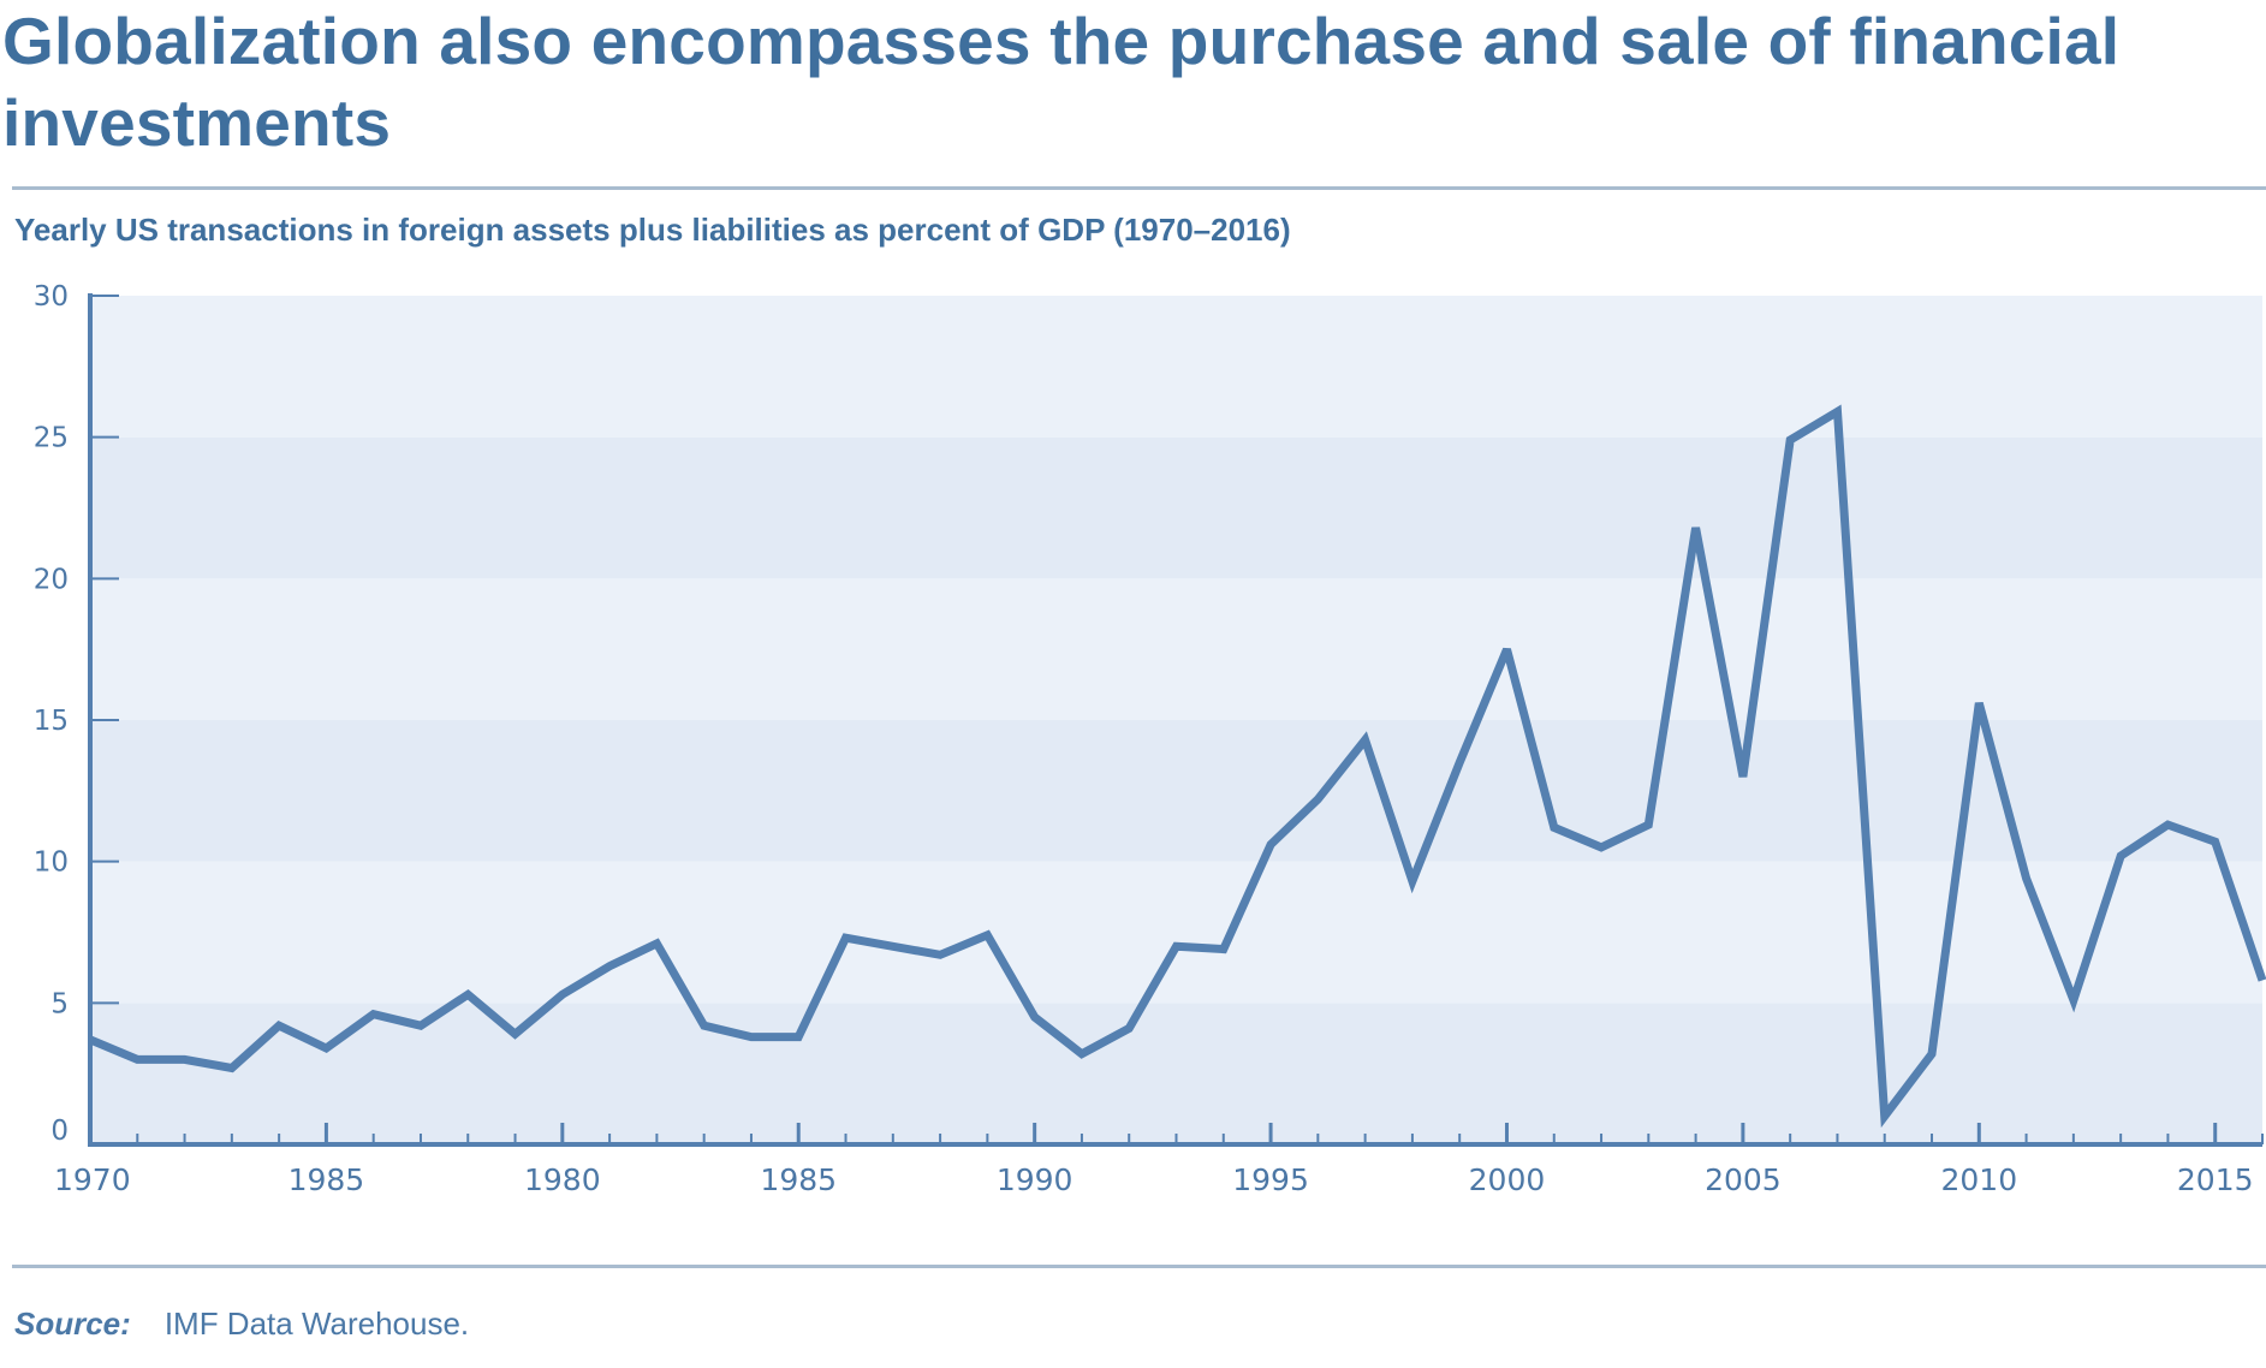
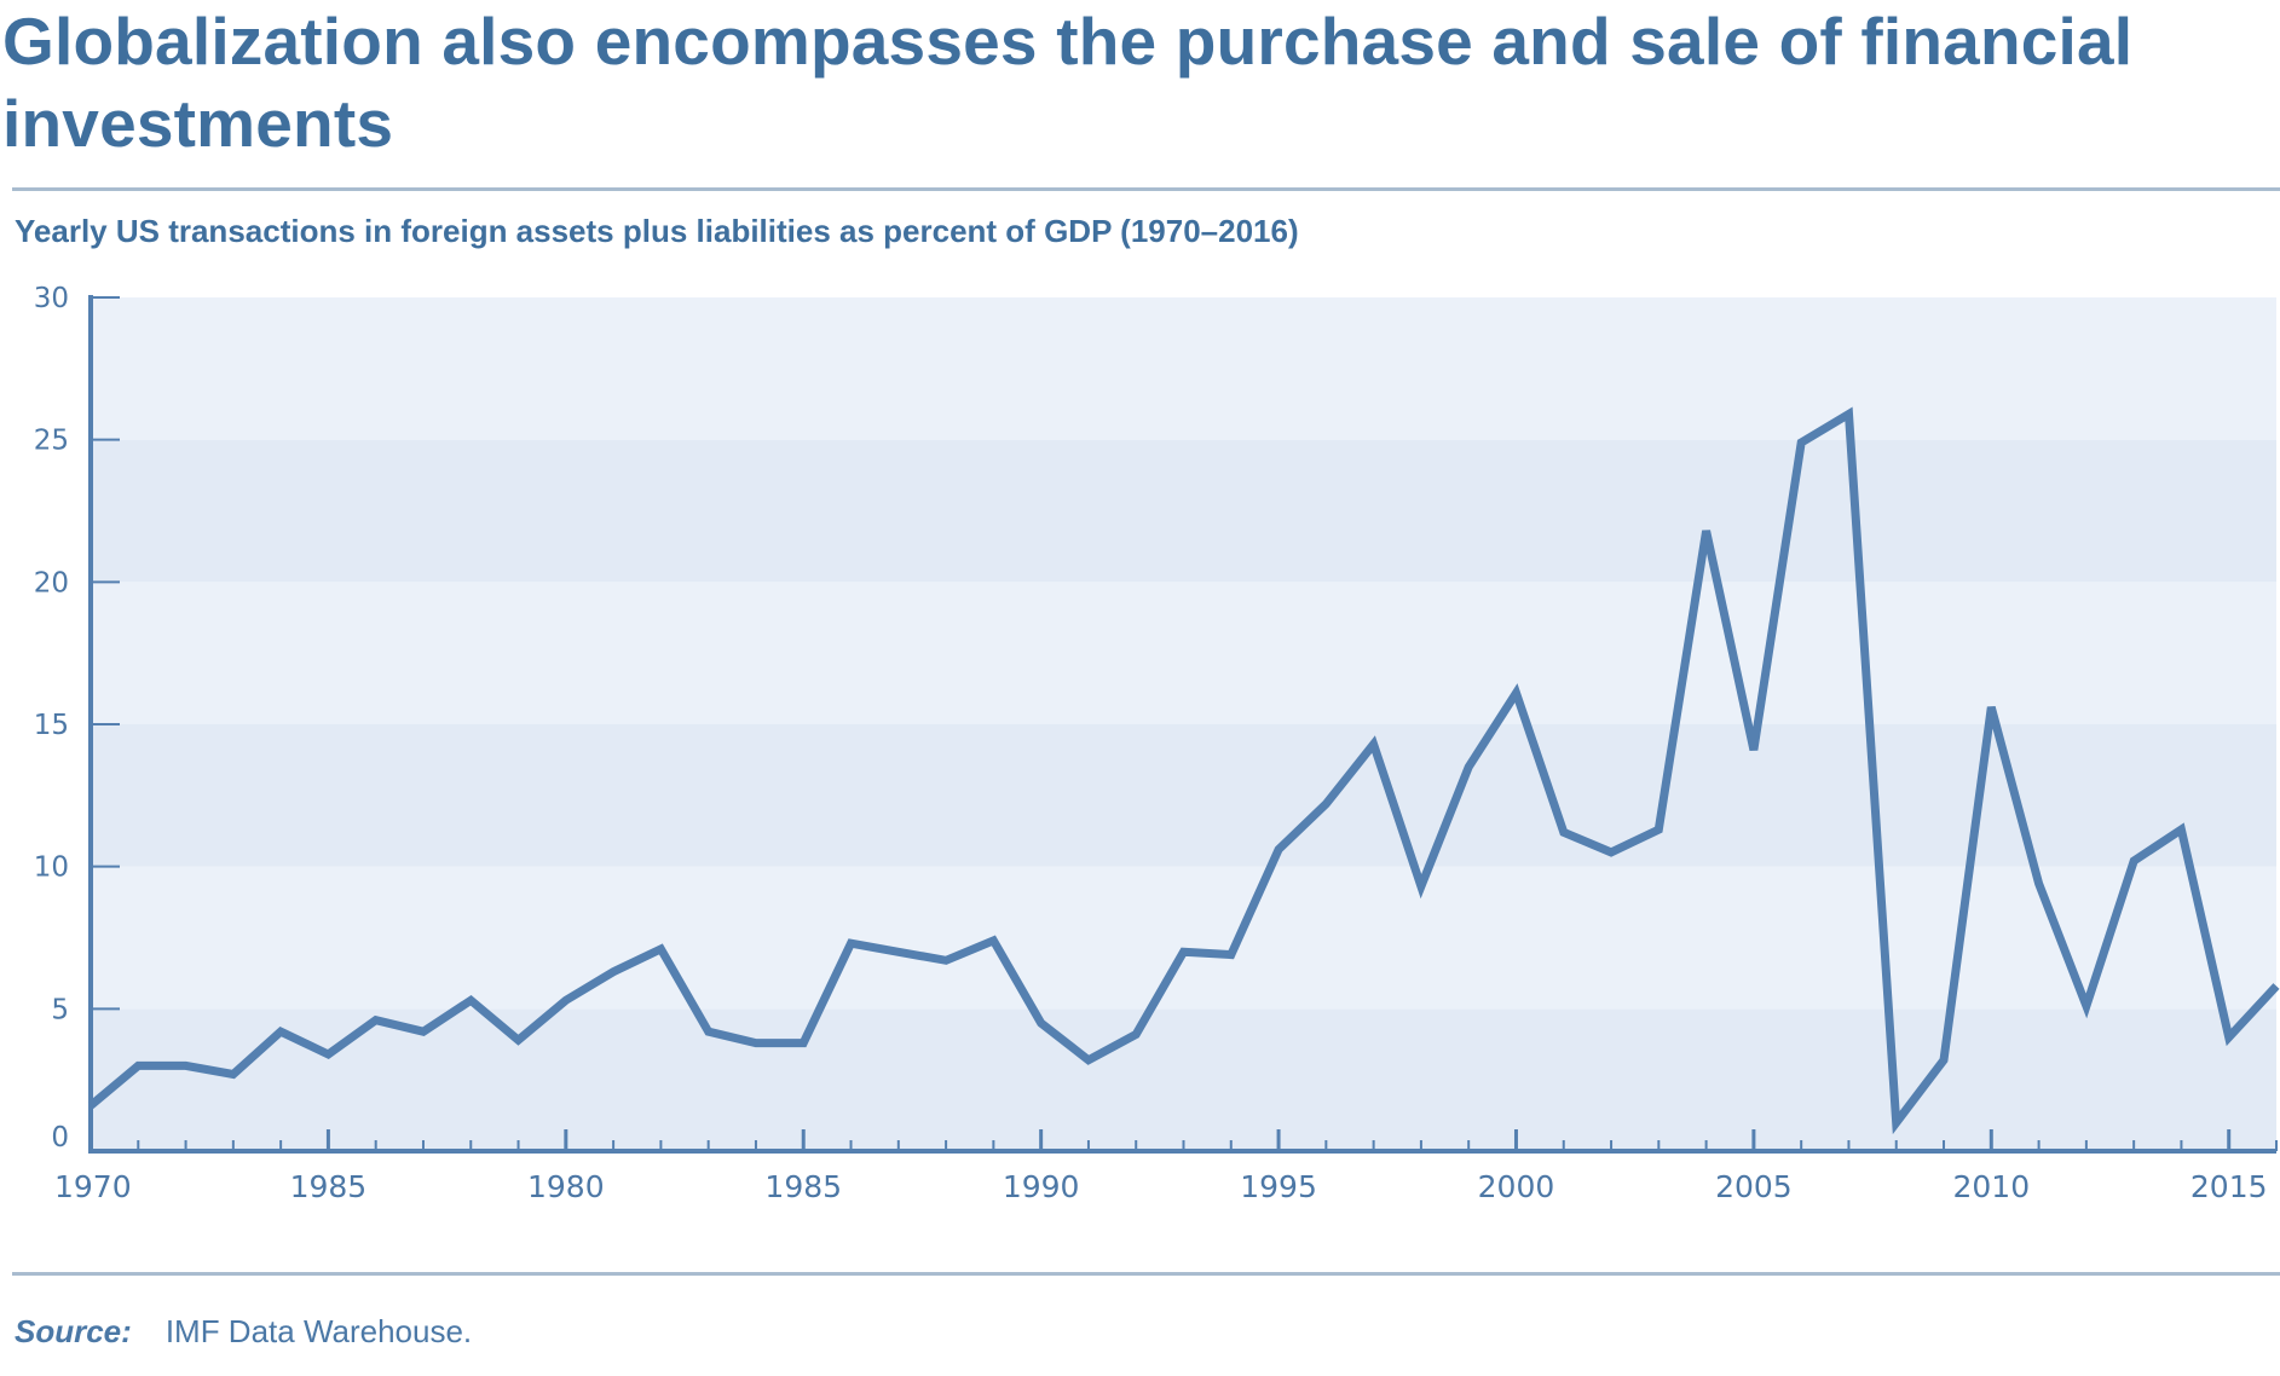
1970: 3.7 -> 1.6
2000: 17.5 -> 16.1
2005: 13.0 -> 14.1
2015: 10.7 -> 4.0
